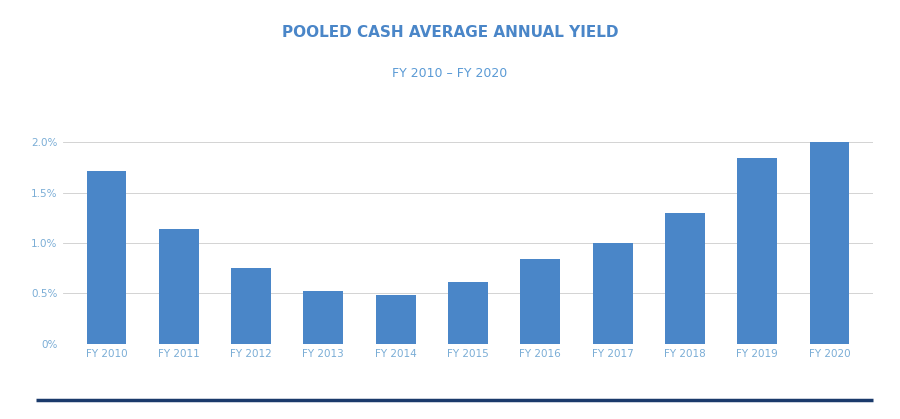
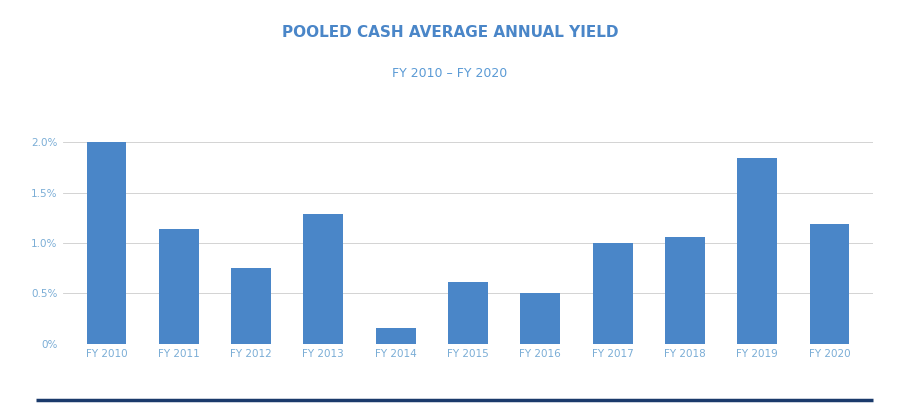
FY 2010: 1.72% -> 2.00%
FY 2013: 0.52% -> 1.29%
FY 2014: 0.48% -> 0.15%
FY 2016: 0.84% -> 0.50%
FY 2018: 1.30% -> 1.06%
FY 2020: 2.00% -> 1.19%
